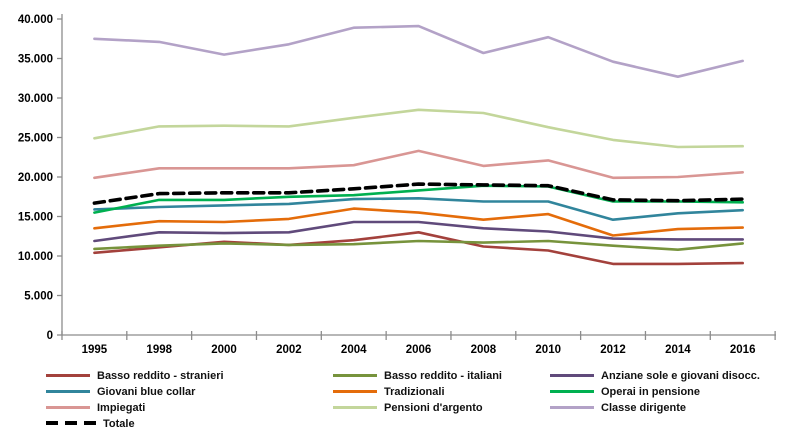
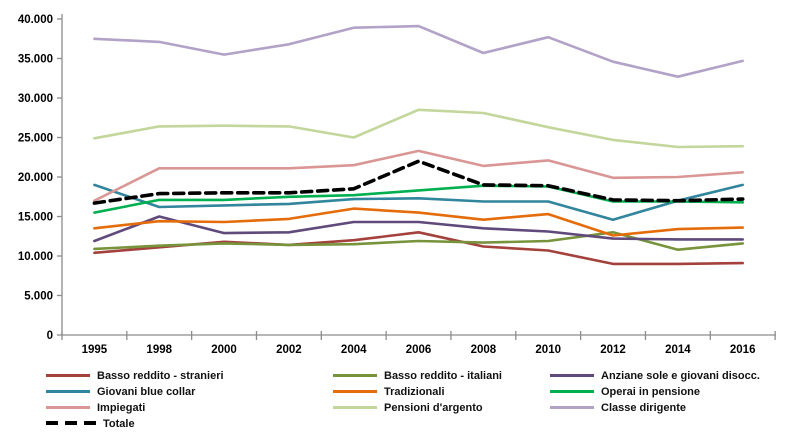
Giovani blue collar/1995: 16000 -> 19000
Impiegati/1995: 20000 -> 17000
Anziane sole e giovani disocc./1998: 13000 -> 15000
Pensioni d'argento/2004: 28000 -> 25000
Totale/2006: 19000 -> 22000
Basso reddito - italiani/2012: 11000 -> 13000
Giovani blue collar/2014: 15000 -> 17000
Giovani blue collar/2016: 16000 -> 19000
